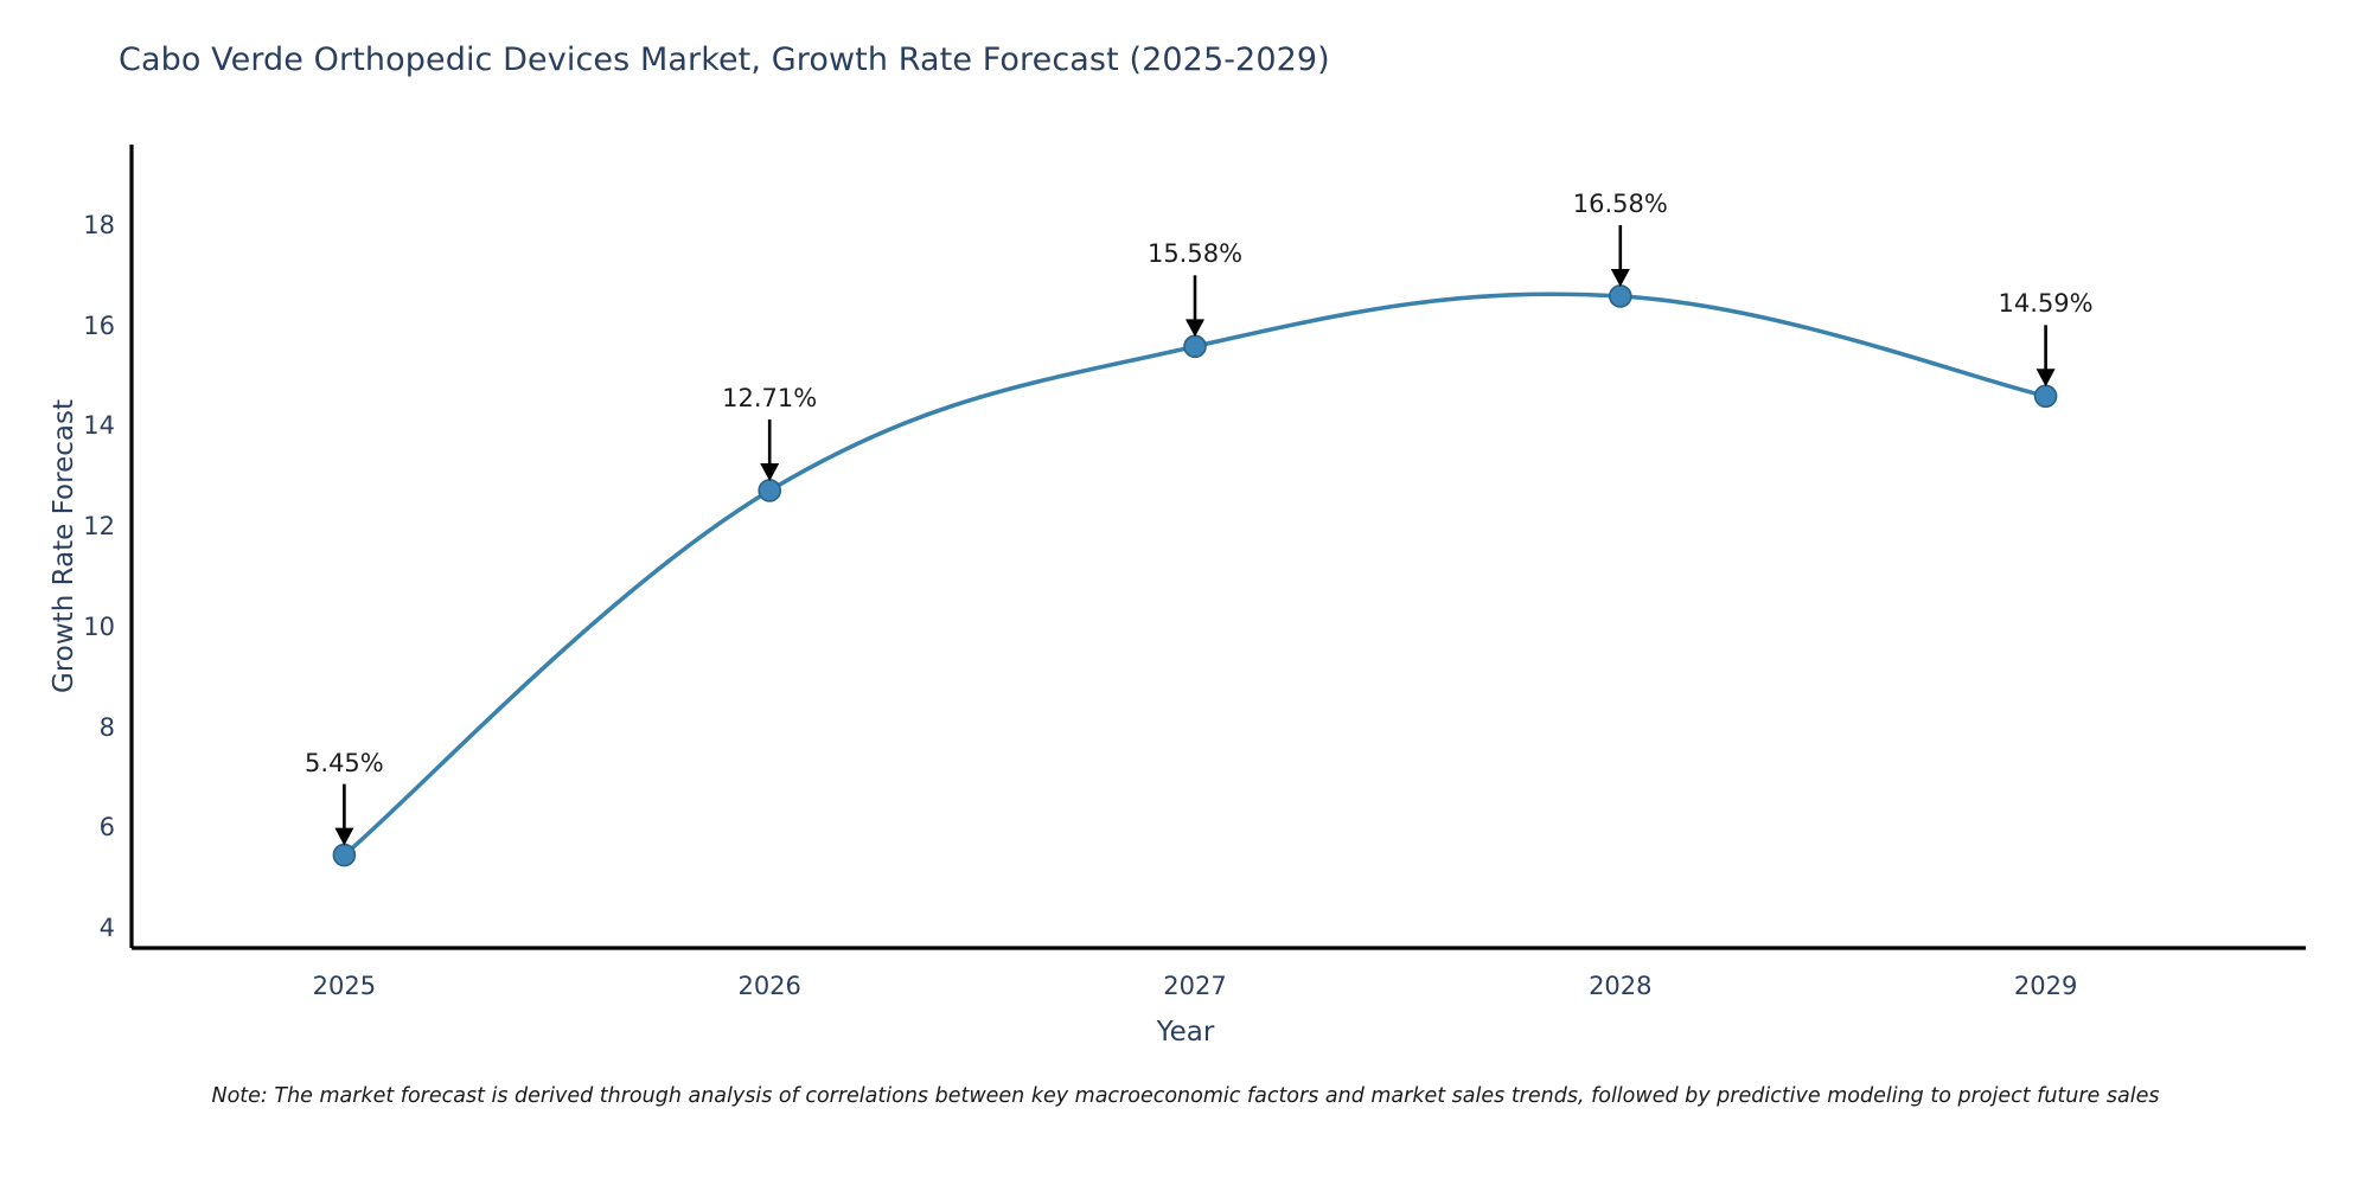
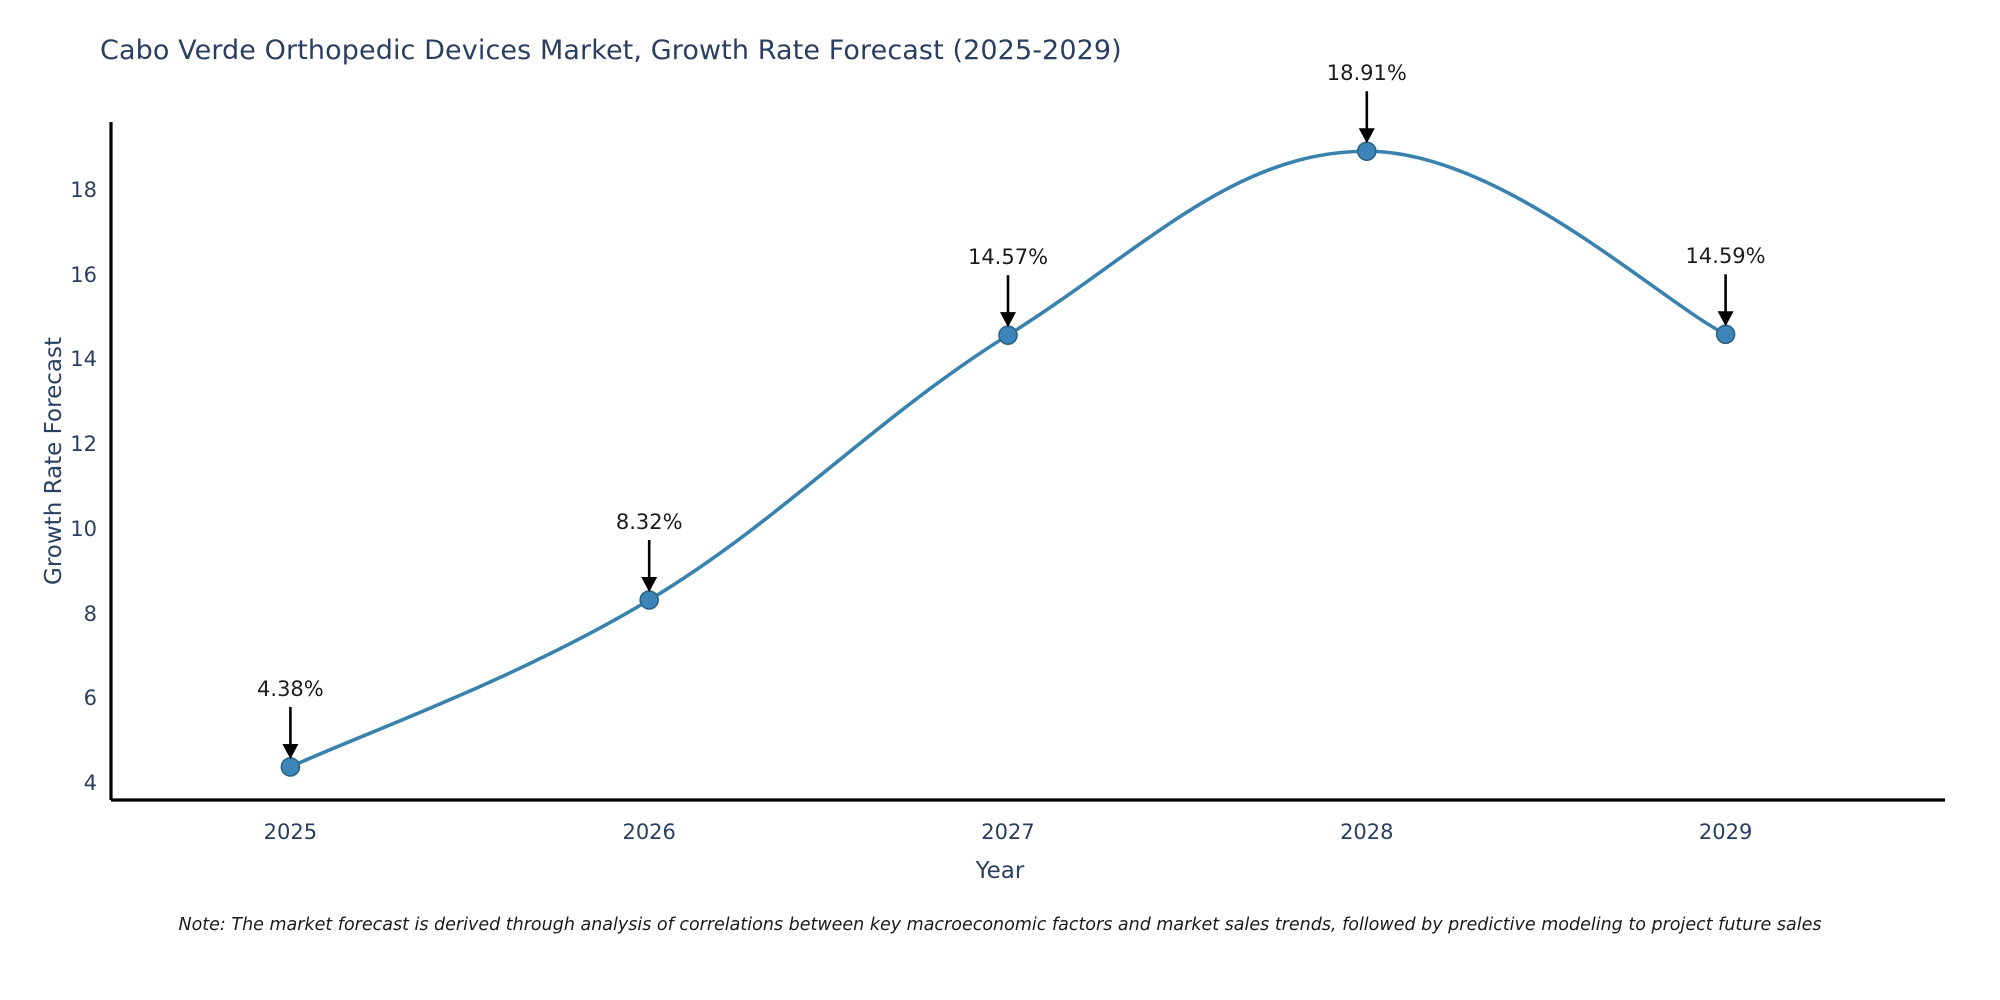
2025: 5.45% -> 4.38%
2026: 12.71% -> 8.32%
2027: 15.58% -> 14.57%
2028: 16.58% -> 18.91%
